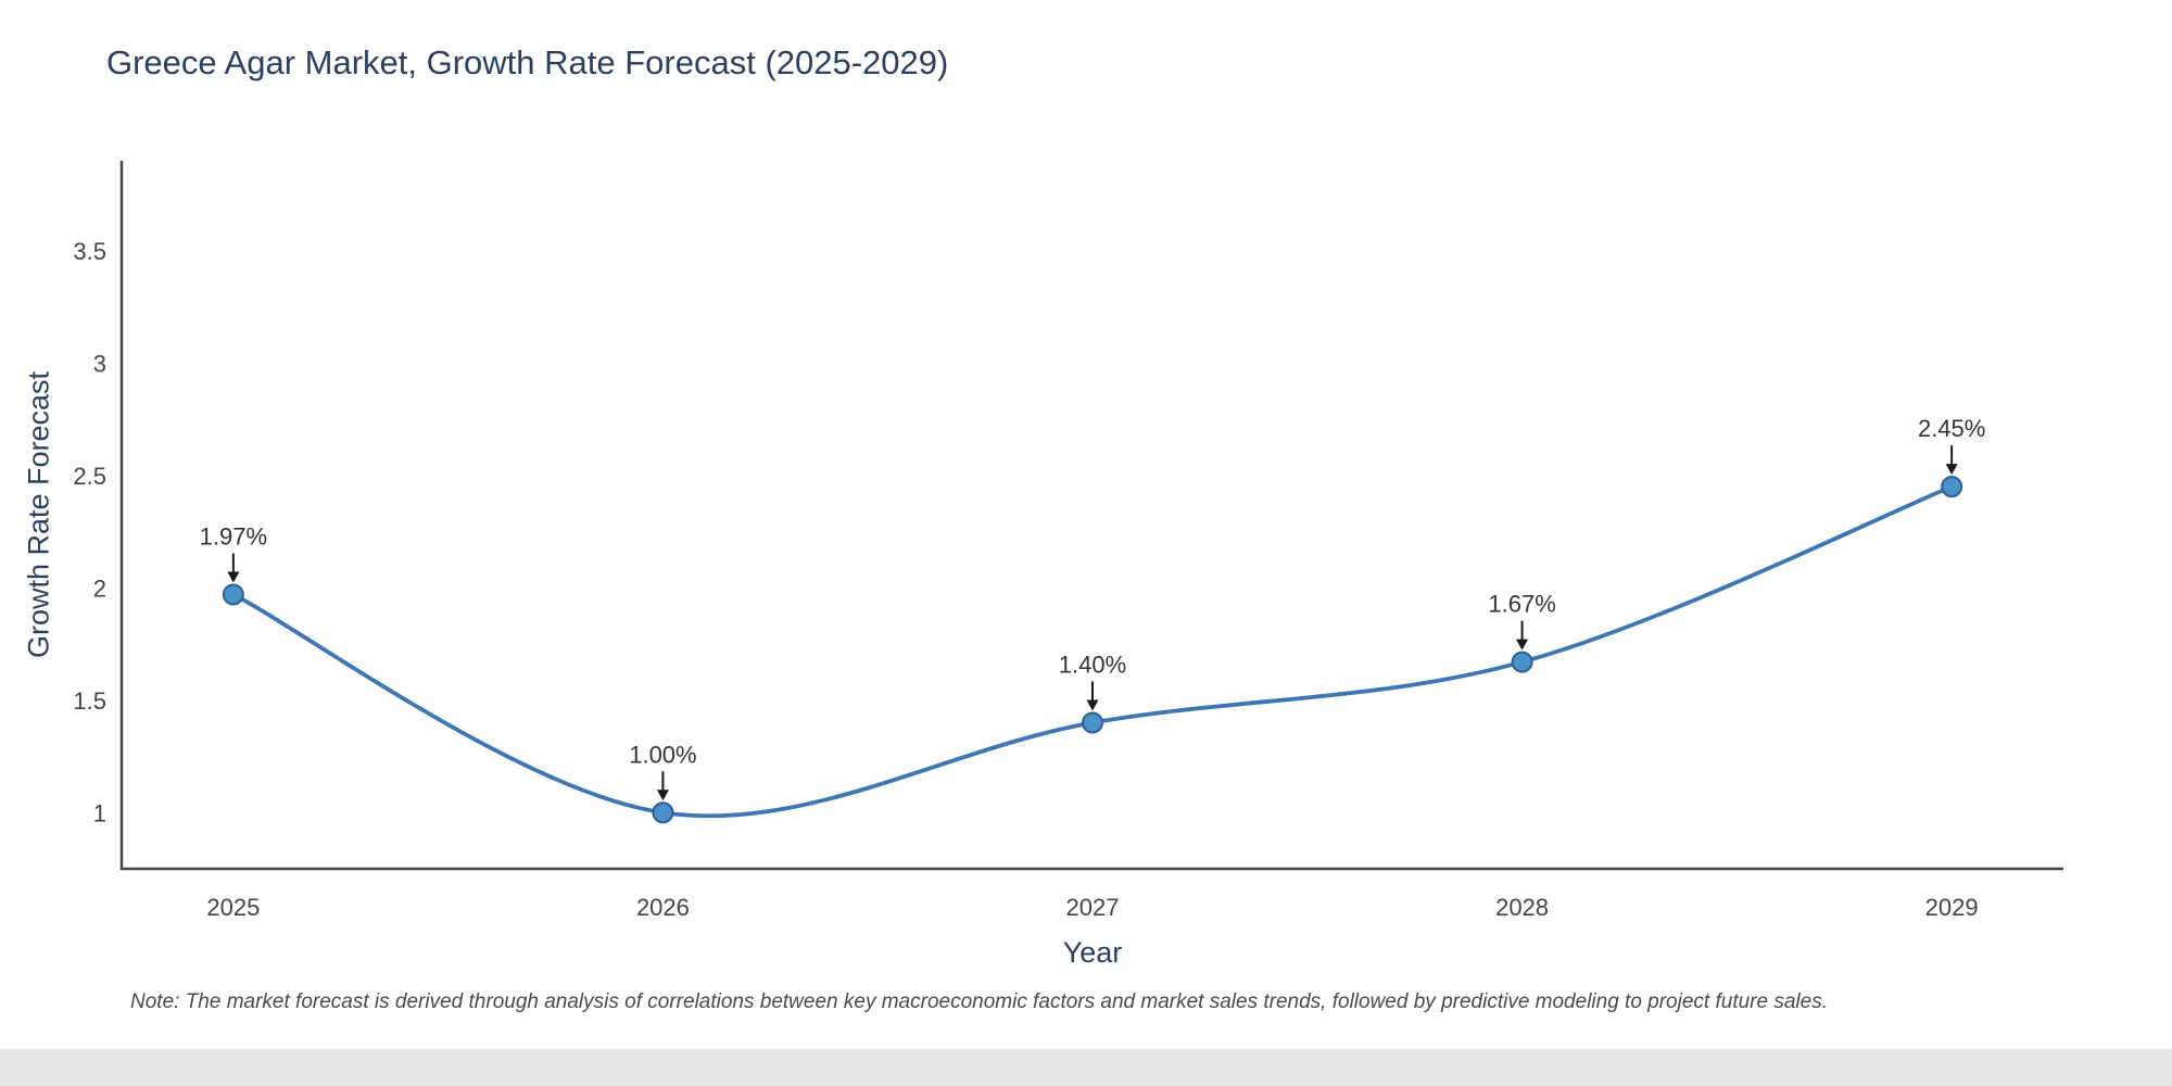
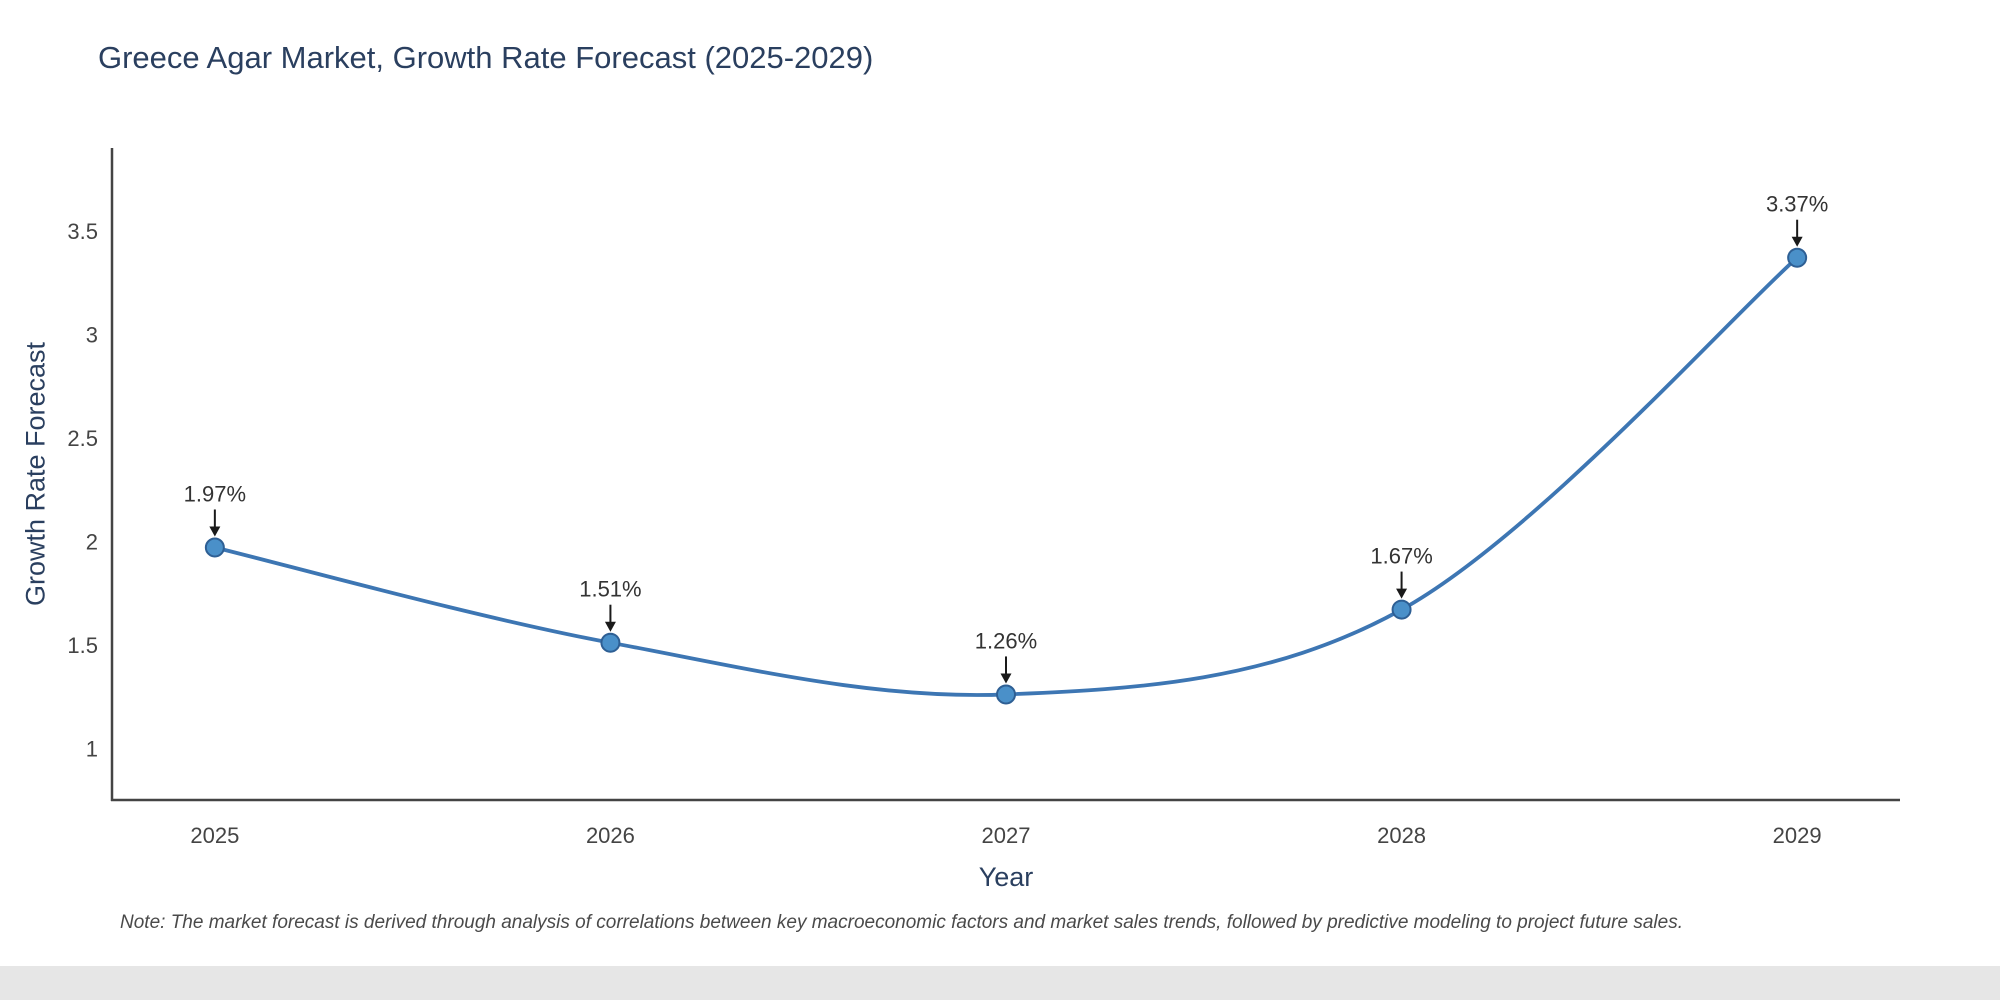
2026: 1.00% -> 1.51%
2027: 1.40% -> 1.26%
2029: 2.45% -> 3.37%
